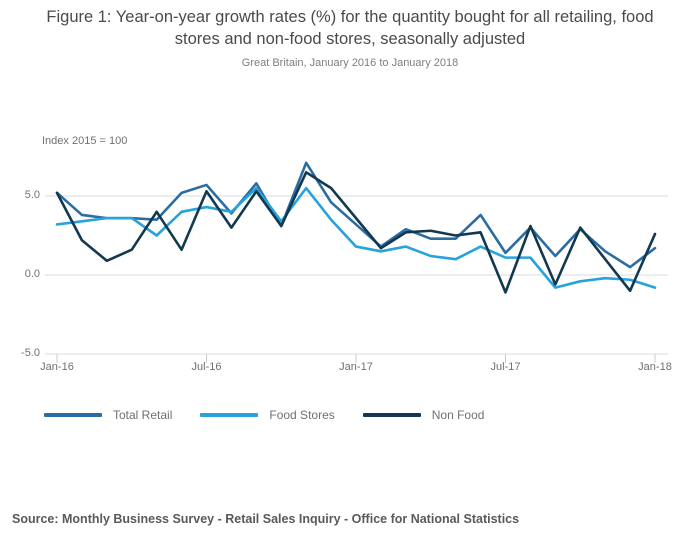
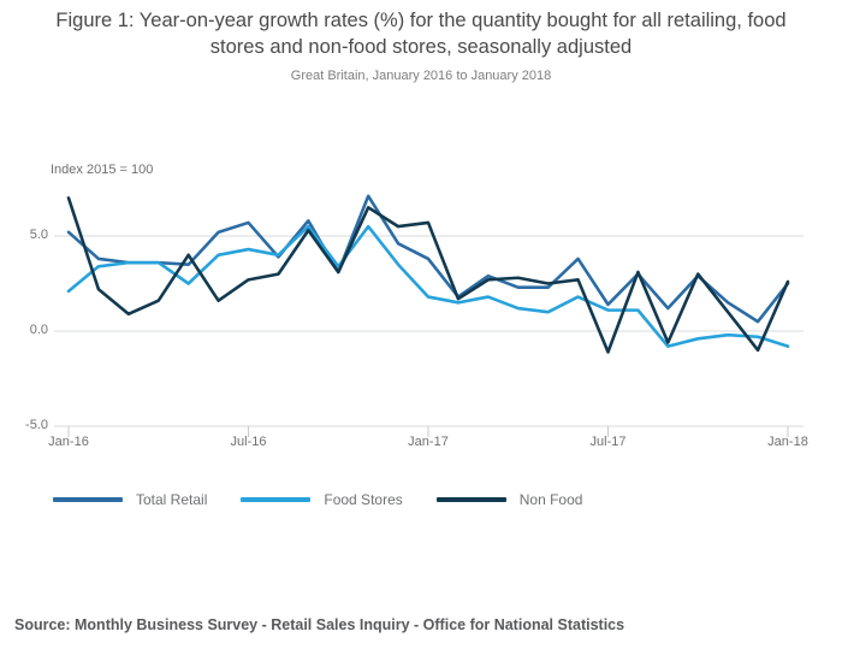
Food Stores/Jan-16: 3.2 -> 2.1
Non Food/Jan-16: 5.2 -> 7.0
Non Food/Jul-16: 5.3 -> 2.7
Total Retail/Jan-17: 3.2 -> 3.8
Non Food/Jan-17: 3.6 -> 5.7
Total Retail/Jan-18: 1.7 -> 2.5
